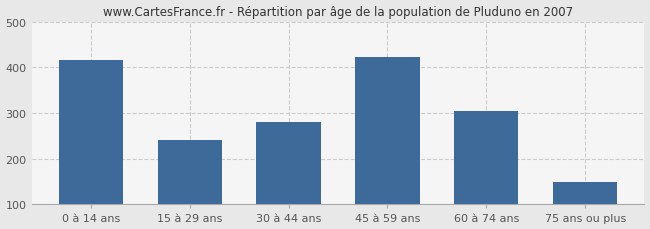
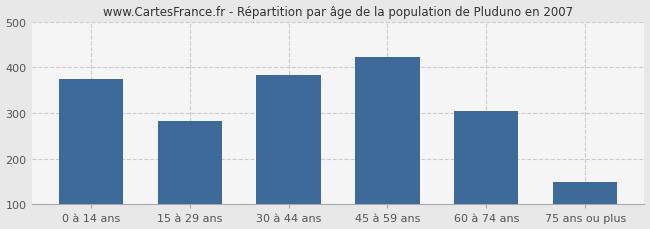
0 à 14 ans: 415 -> 375
15 à 29 ans: 240 -> 283
30 à 44 ans: 280 -> 382
